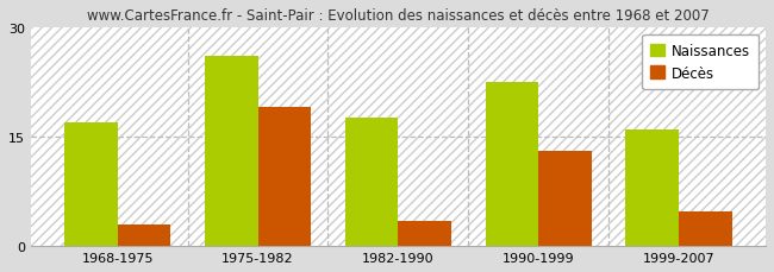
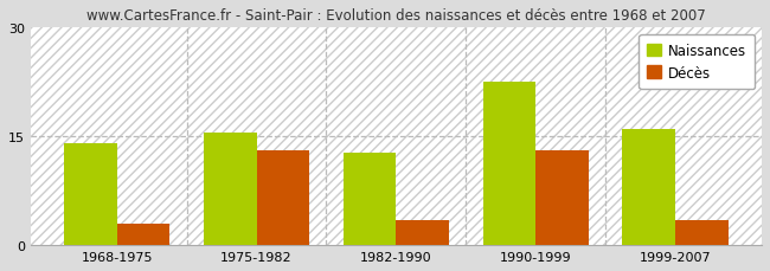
Naissances/1968-1975: 17.0 -> 14.0
Naissances/1975-1982: 26.0 -> 15.5
Décès/1975-1982: 19.0 -> 13.0
Naissances/1982-1990: 17.6 -> 12.8
Décès/1999-2007: 4.8 -> 3.5
